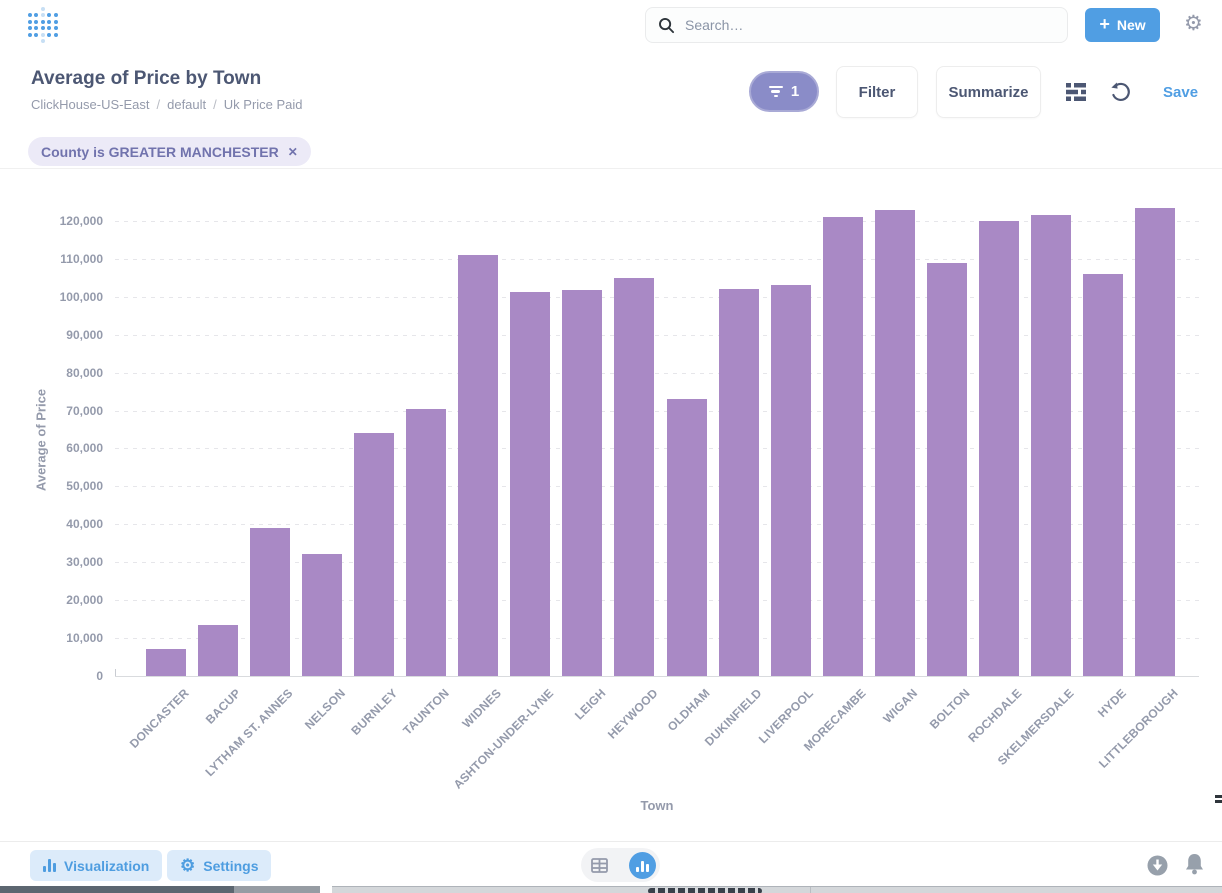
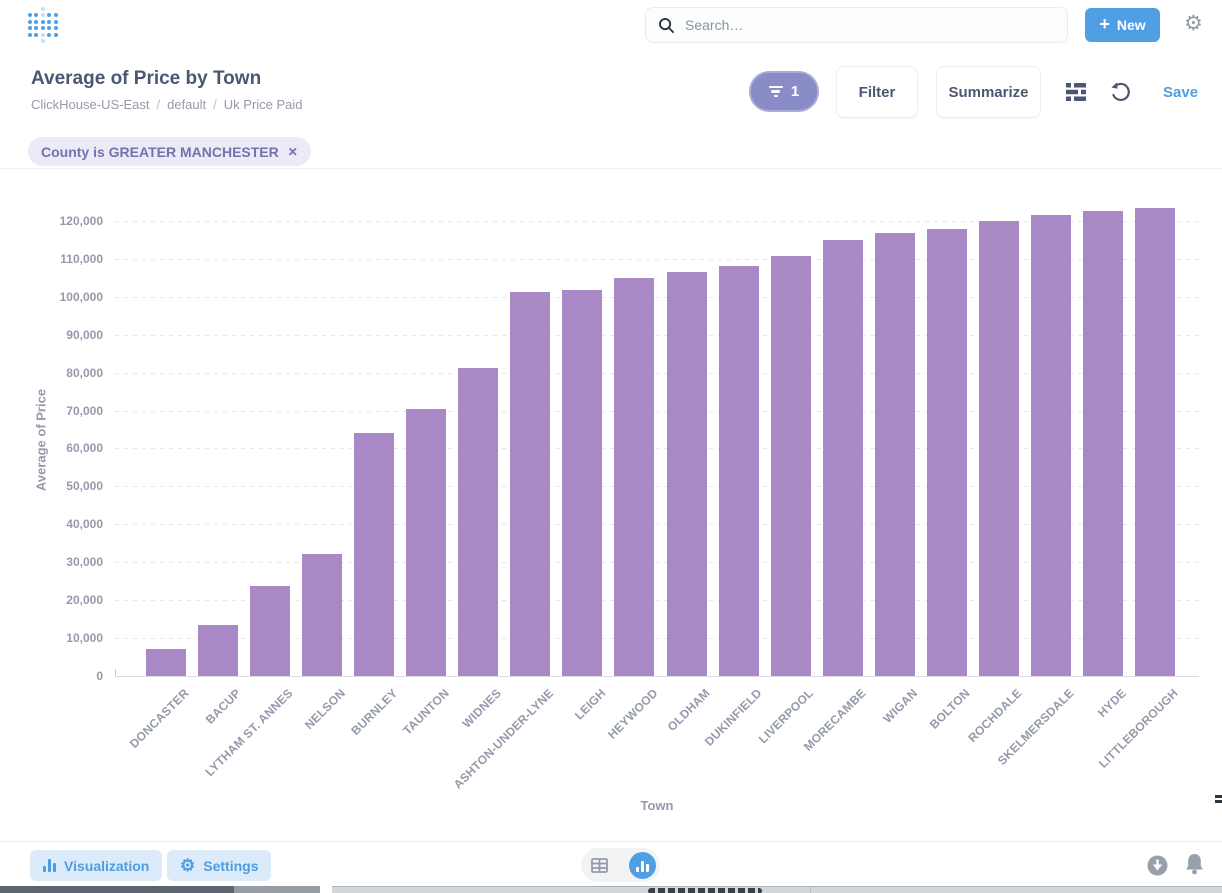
LYTHAM ST. ANNES: 39000 -> 24000
WIDNES: 111000 -> 81000
OLDHAM: 73000 -> 107000
DUKINFIELD: 102000 -> 108000
LIVERPOOL: 103000 -> 111000
MORECAMBE: 121000 -> 115000
WIGAN: 123000 -> 117000
BOLTON: 109000 -> 118000
HYDE: 106000 -> 122000
